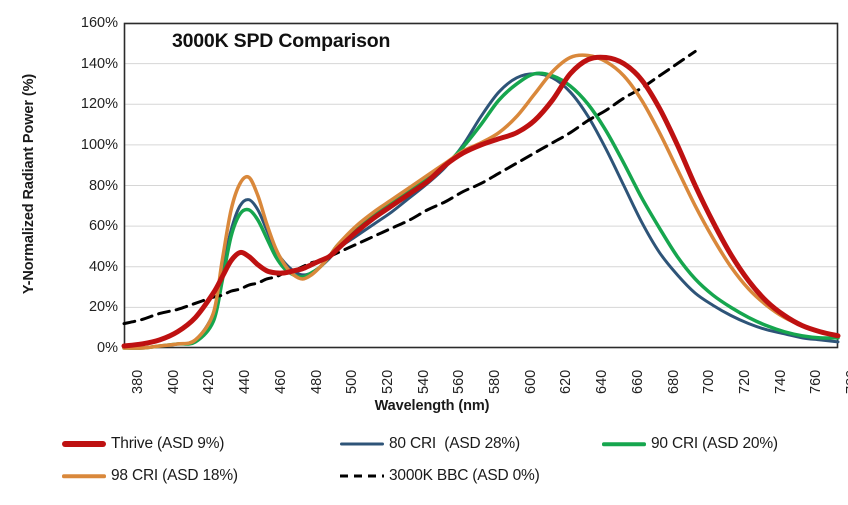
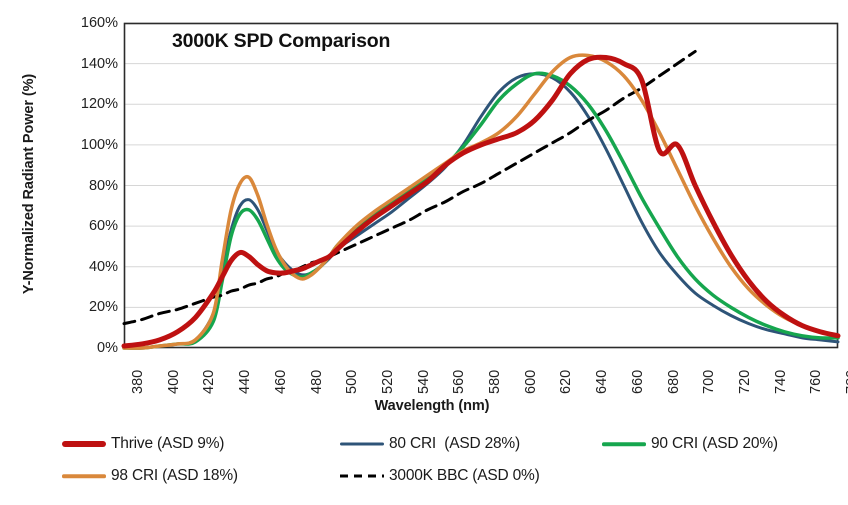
Thrive (ASD 9%)/680: 118% -> 97%
